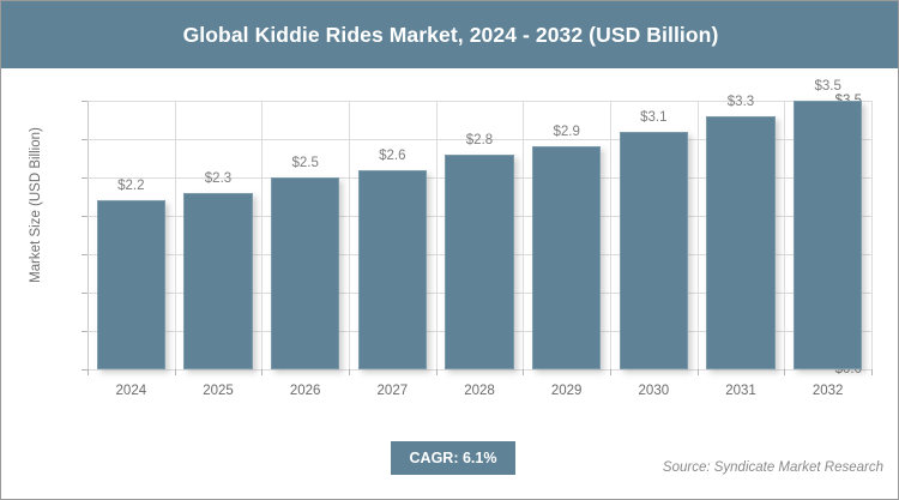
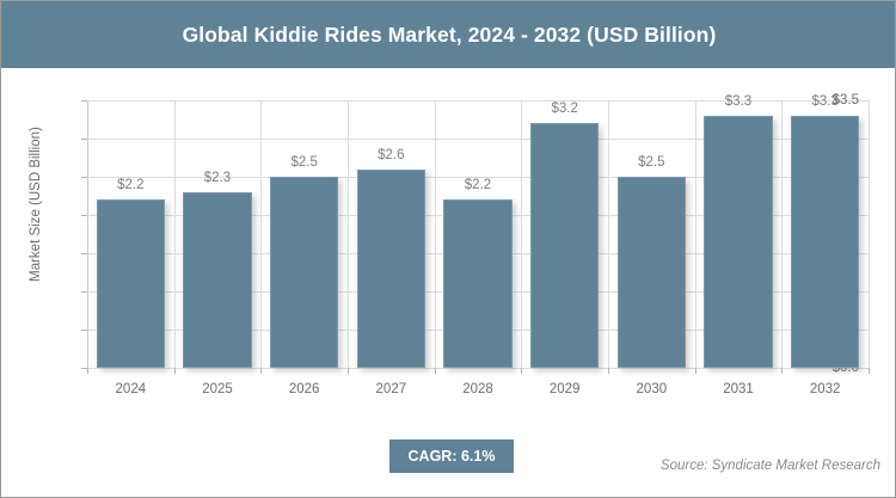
2028: $2.8 -> $2.2
2029: $2.9 -> $3.2
2030: $3.1 -> $2.5
2032: $3.5 -> $3.3
